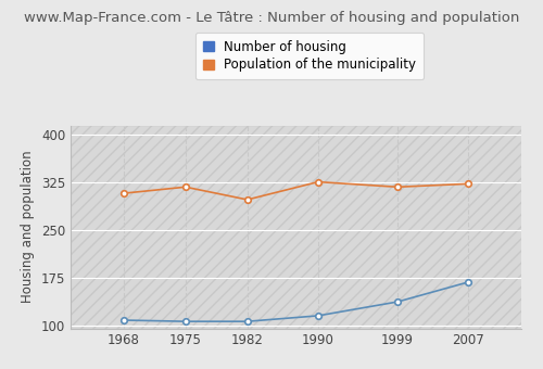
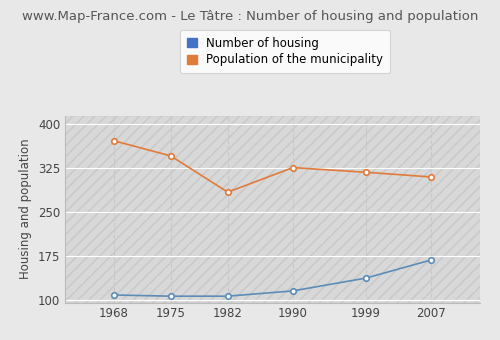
Population of the municipality/1968: 308 -> 372
Population of the municipality/1975: 318 -> 346
Population of the municipality/1982: 298 -> 284
Population of the municipality/2007: 323 -> 310
